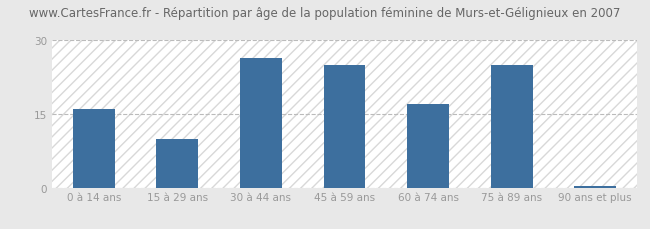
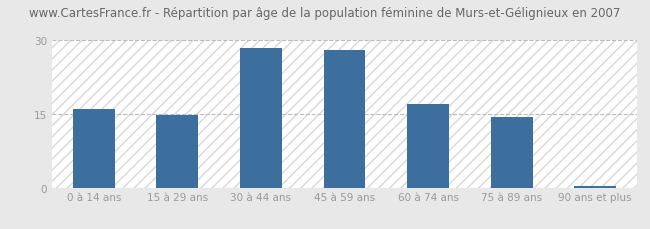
15 à 29 ans: 10.0 -> 14.7
30 à 44 ans: 26.5 -> 28.5
45 à 59 ans: 25.0 -> 28.0
75 à 89 ans: 25.0 -> 14.3
